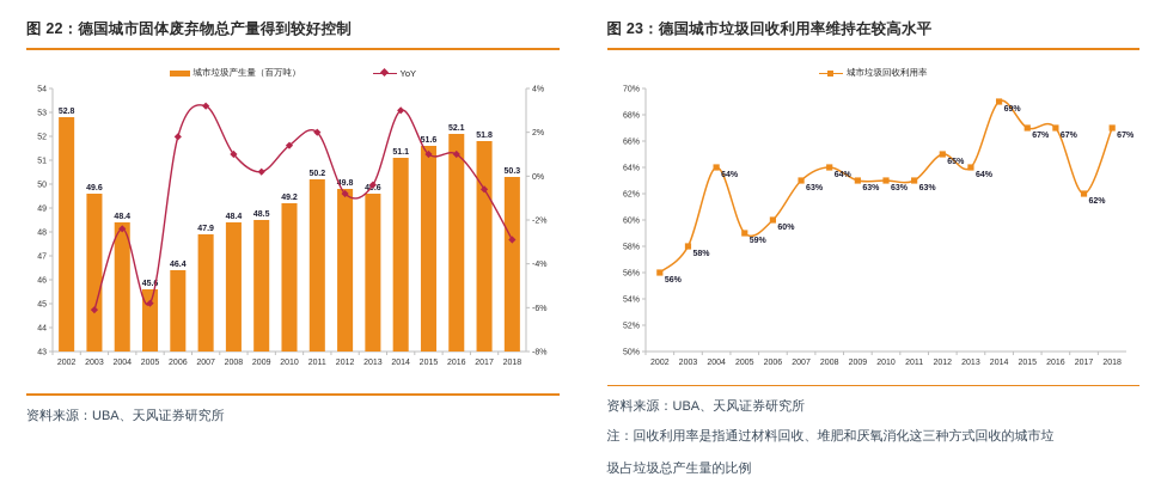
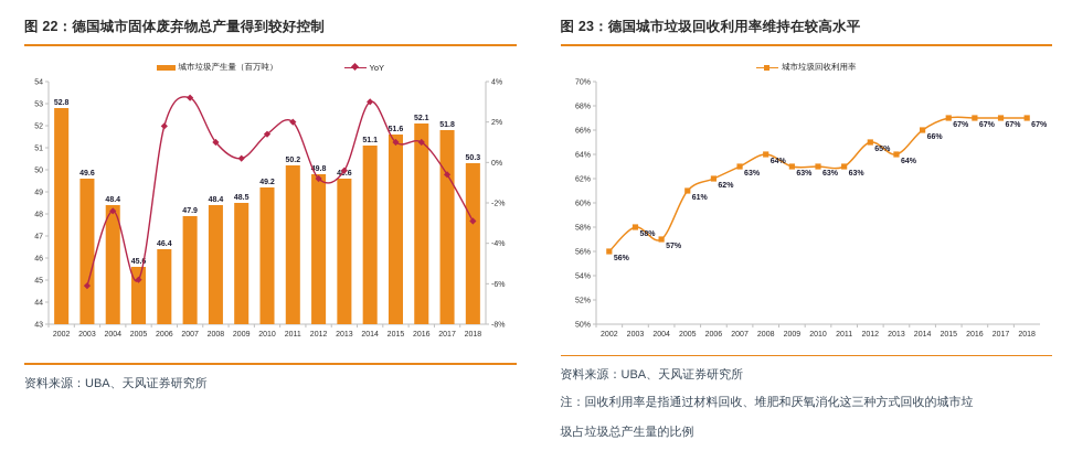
图 23：德国城市垃圾回收利用率维持在较高水平/2004: 64% -> 57%
图 23：德国城市垃圾回收利用率维持在较高水平/2005: 59% -> 61%
图 23：德国城市垃圾回收利用率维持在较高水平/2006: 60% -> 62%
图 23：德国城市垃圾回收利用率维持在较高水平/2014: 69% -> 66%
图 23：德国城市垃圾回收利用率维持在较高水平/2017: 62% -> 67%
